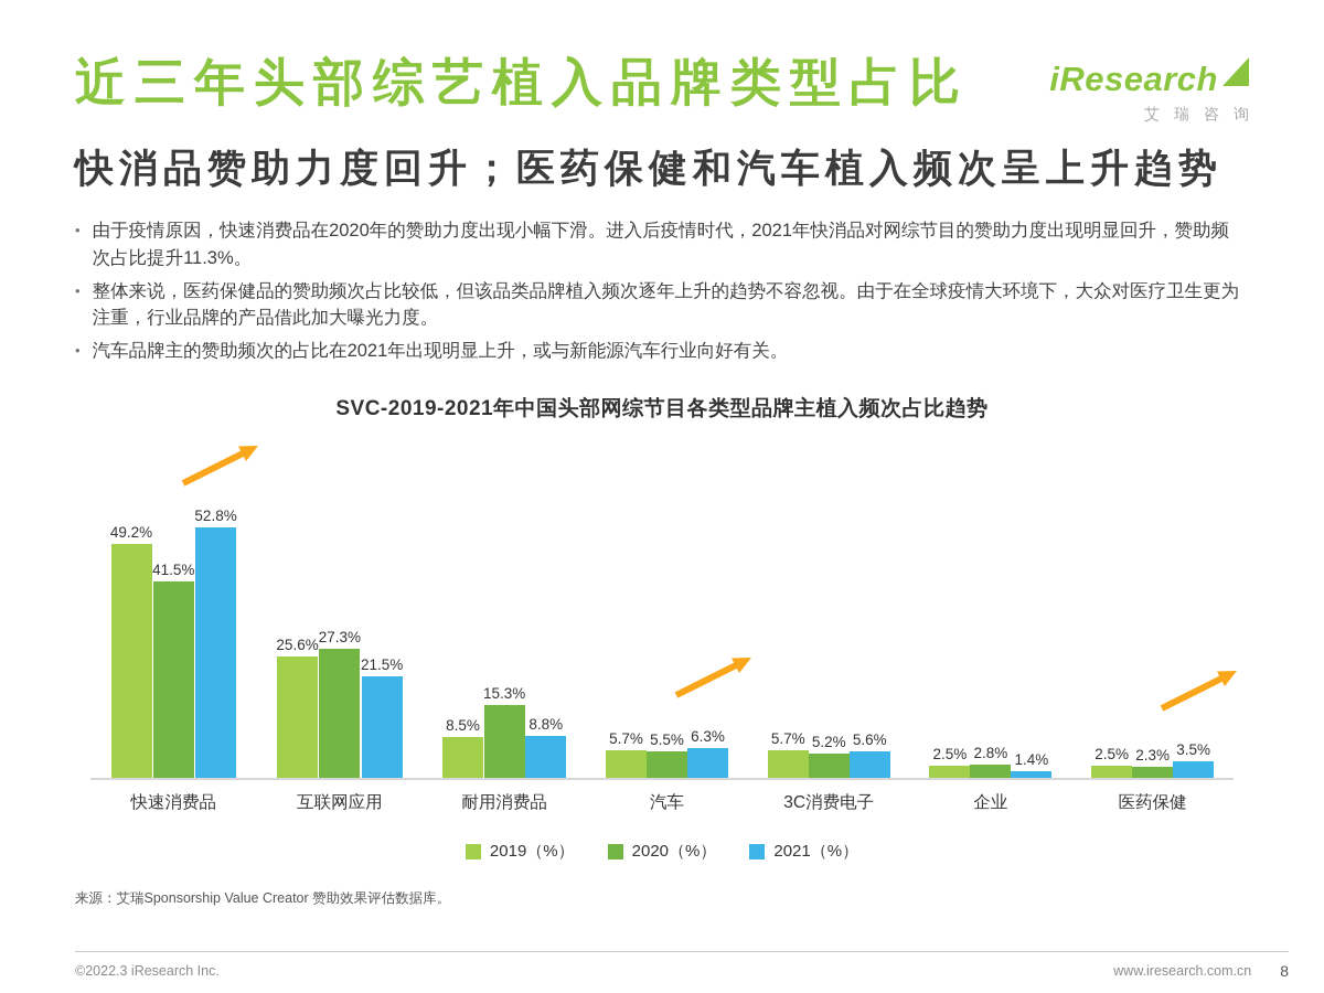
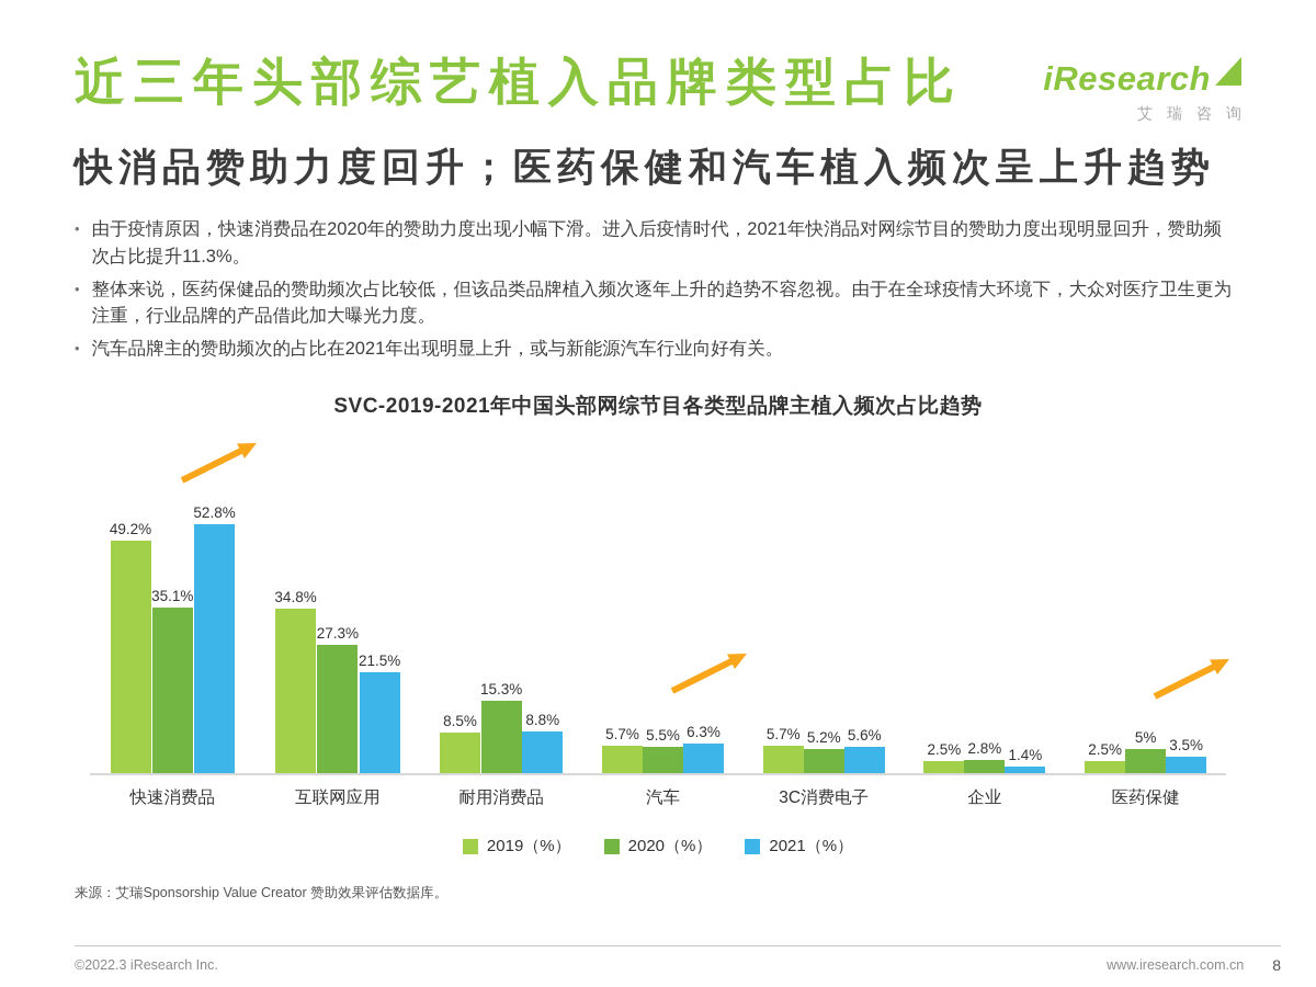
2020（%）/快速消费品: 41.5% -> 35.1%
2019（%）/互联网应用: 25.6% -> 34.8%
2020（%）/医药保健: 2.3% -> 5%
